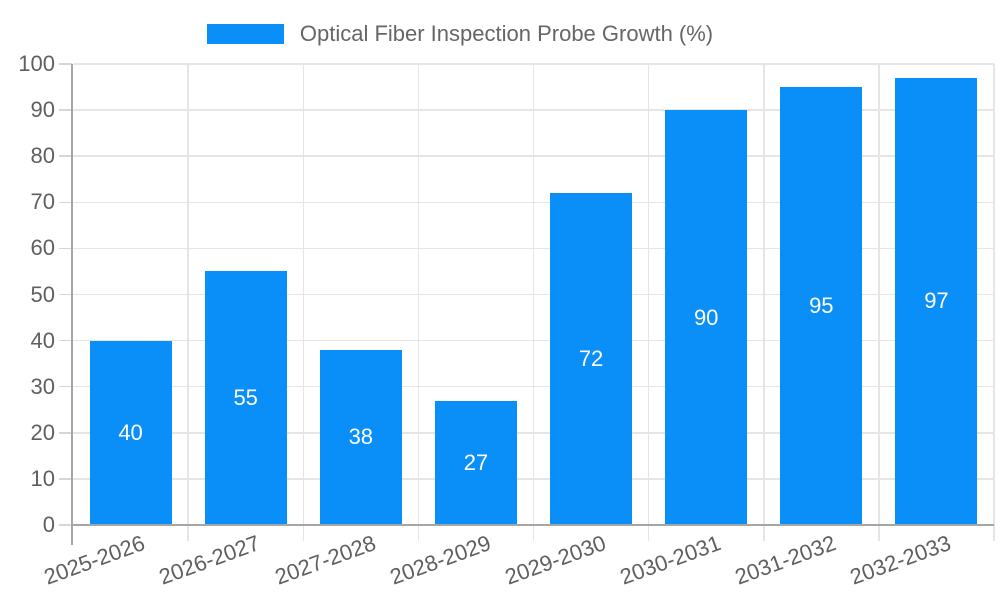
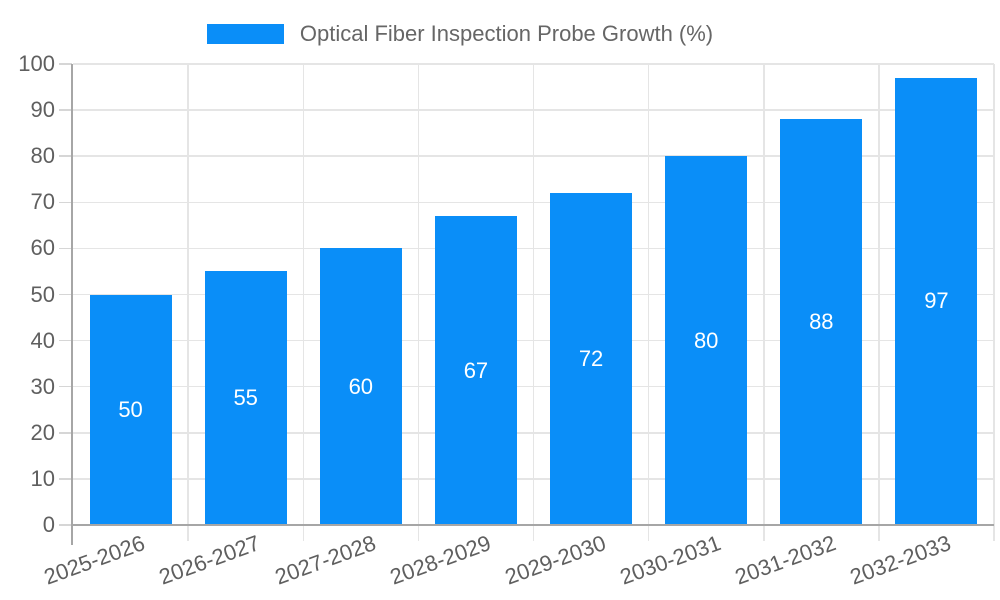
2025-2026: 40 -> 50
2027-2028: 38 -> 60
2028-2029: 27 -> 67
2030-2031: 90 -> 80
2031-2032: 95 -> 88
